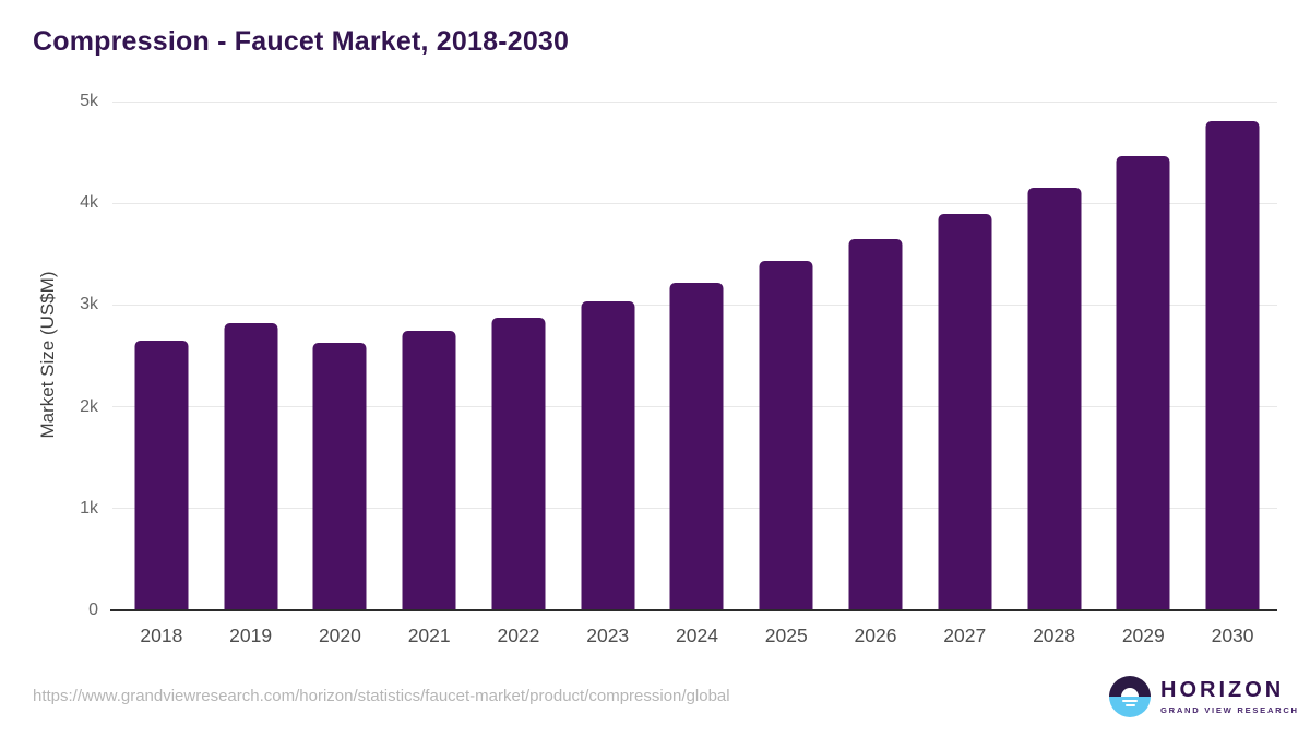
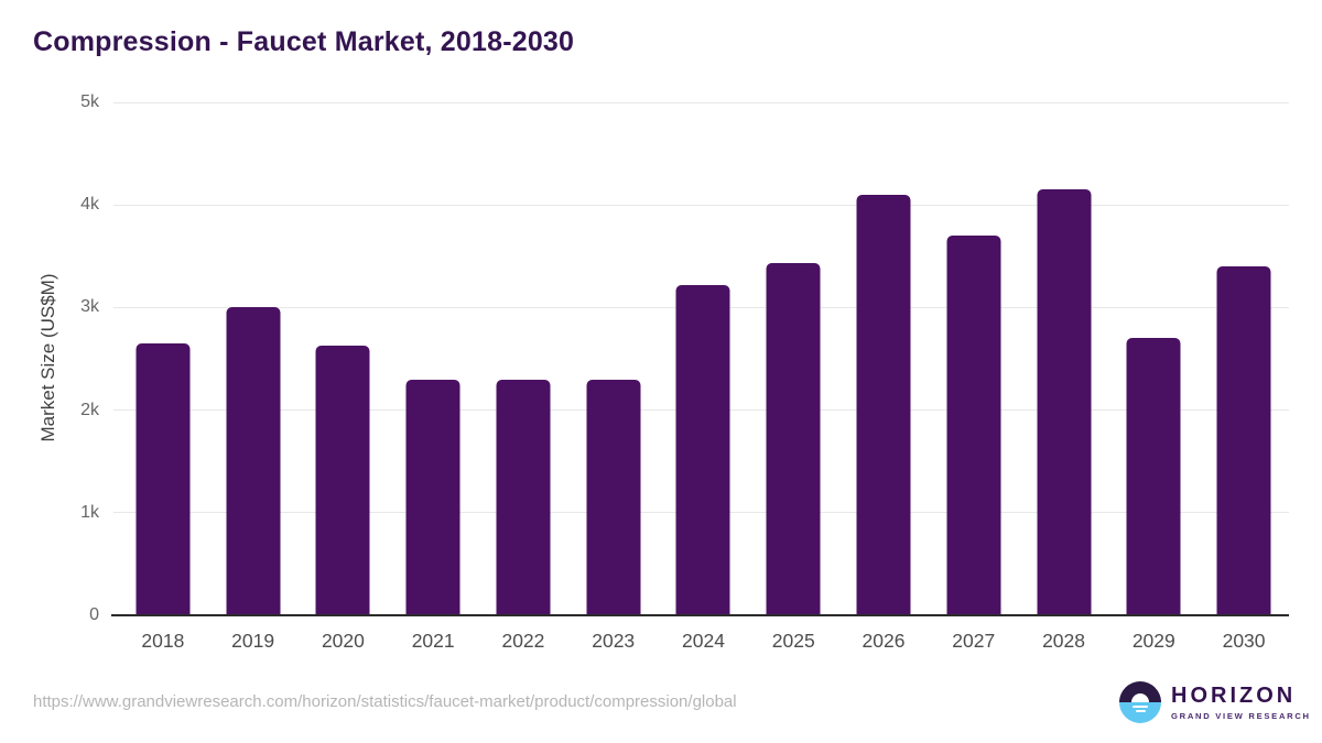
2019: 2.8k -> 3.0k
2021: 2.8k -> 2.3k
2022: 2.9k -> 2.3k
2023: 3.0k -> 2.3k
2026: 3.6k -> 4.1k
2027: 3.9k -> 3.7k
2029: 4.5k -> 2.7k
2030: 4.8k -> 3.4k
